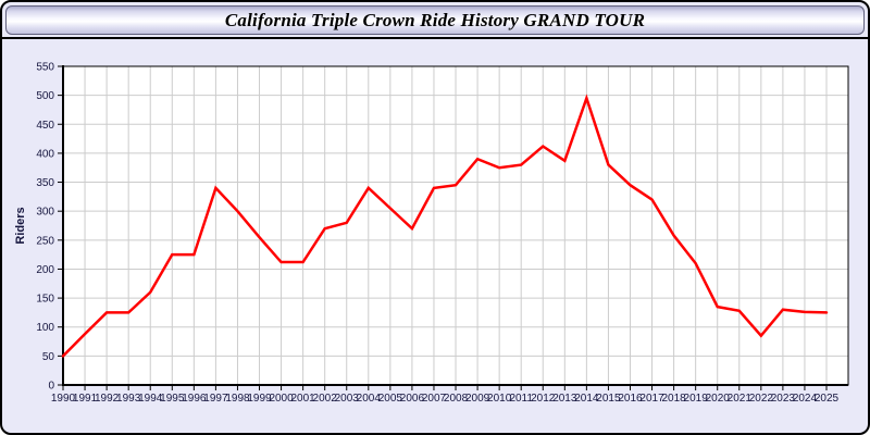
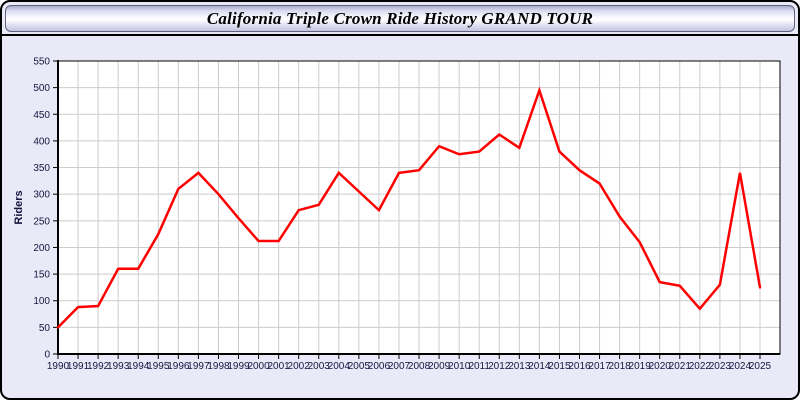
1992: 120 -> 90
1993: 120 -> 160
1996: 220 -> 310
2024: 130 -> 340
